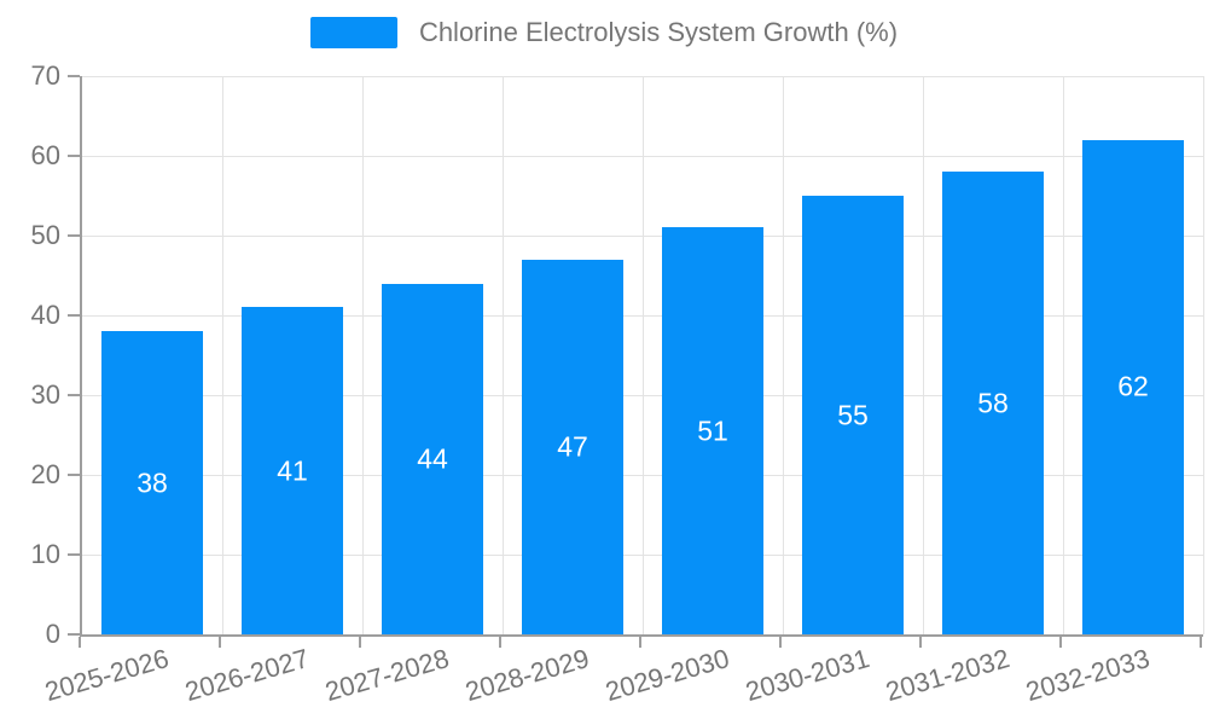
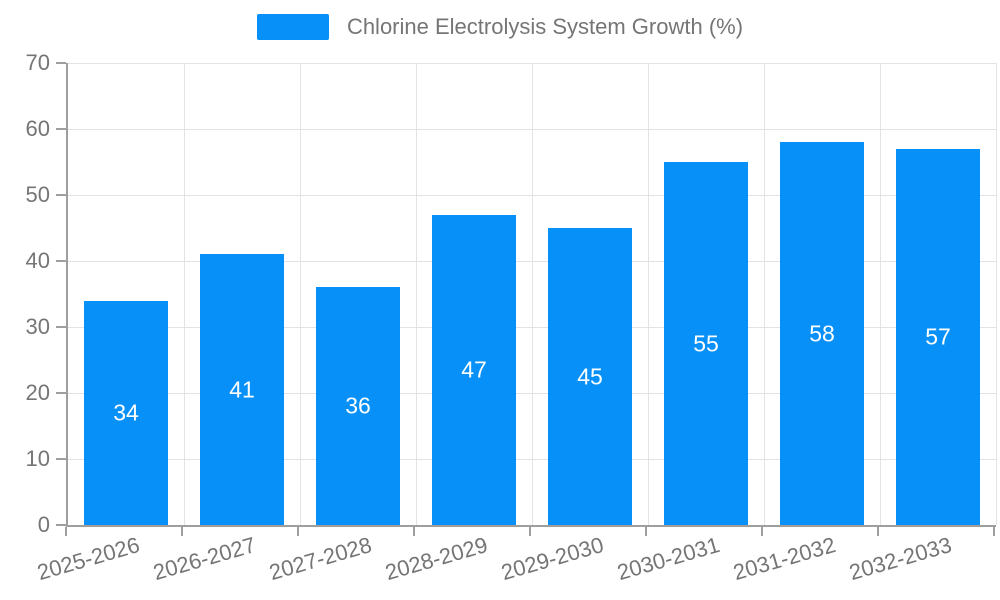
2025-2026: 38 -> 34
2027-2028: 44 -> 36
2029-2030: 51 -> 45
2032-2033: 62 -> 57
